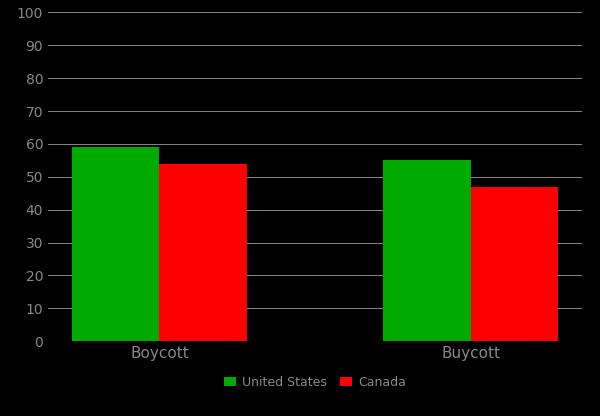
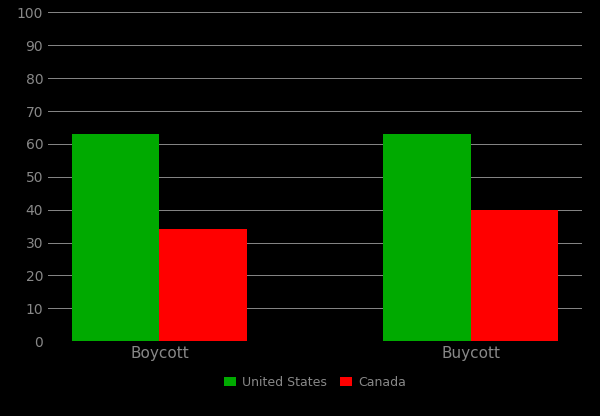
United States/Boycott: 59 -> 63
Canada/Boycott: 54 -> 34
United States/Buycott: 55 -> 63
Canada/Buycott: 47 -> 40
